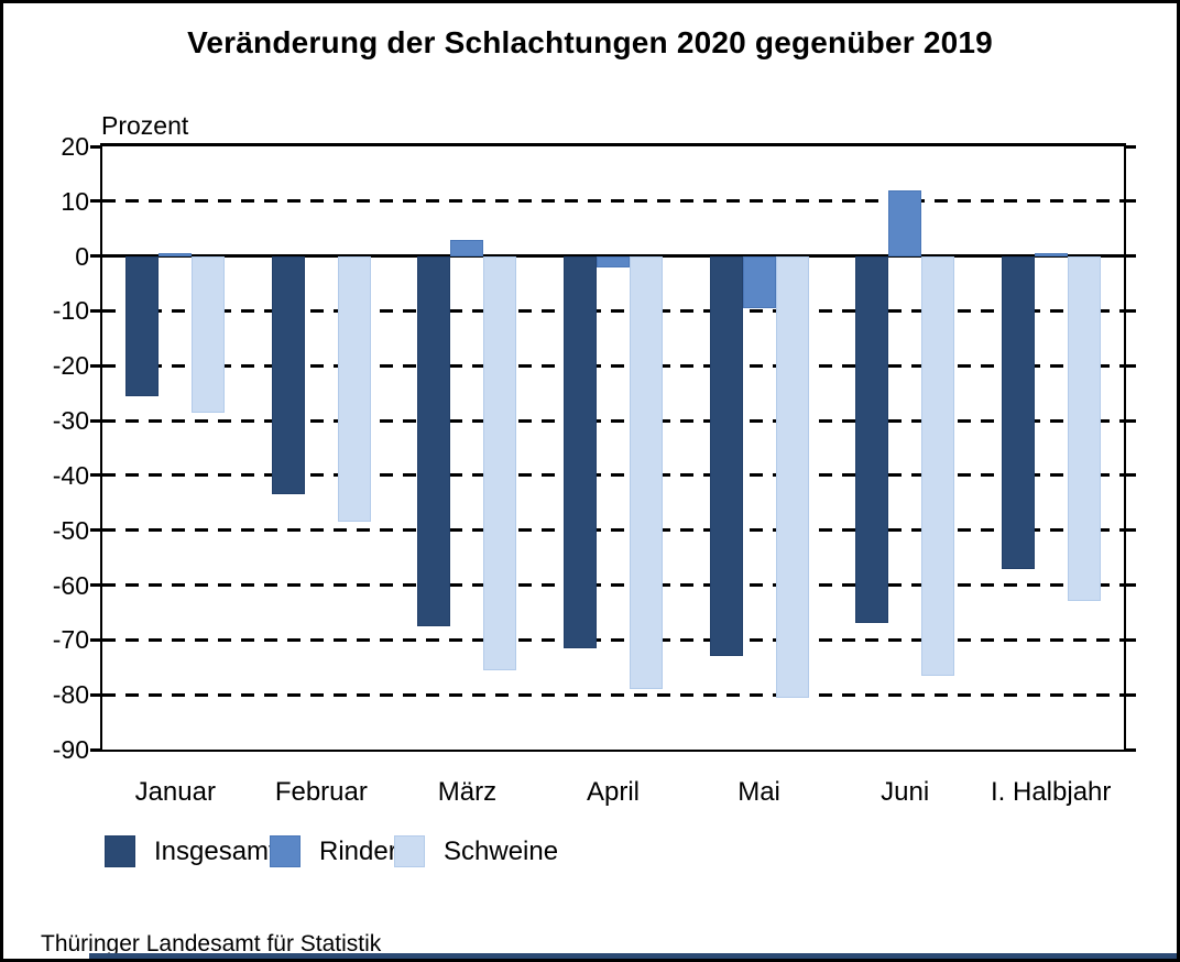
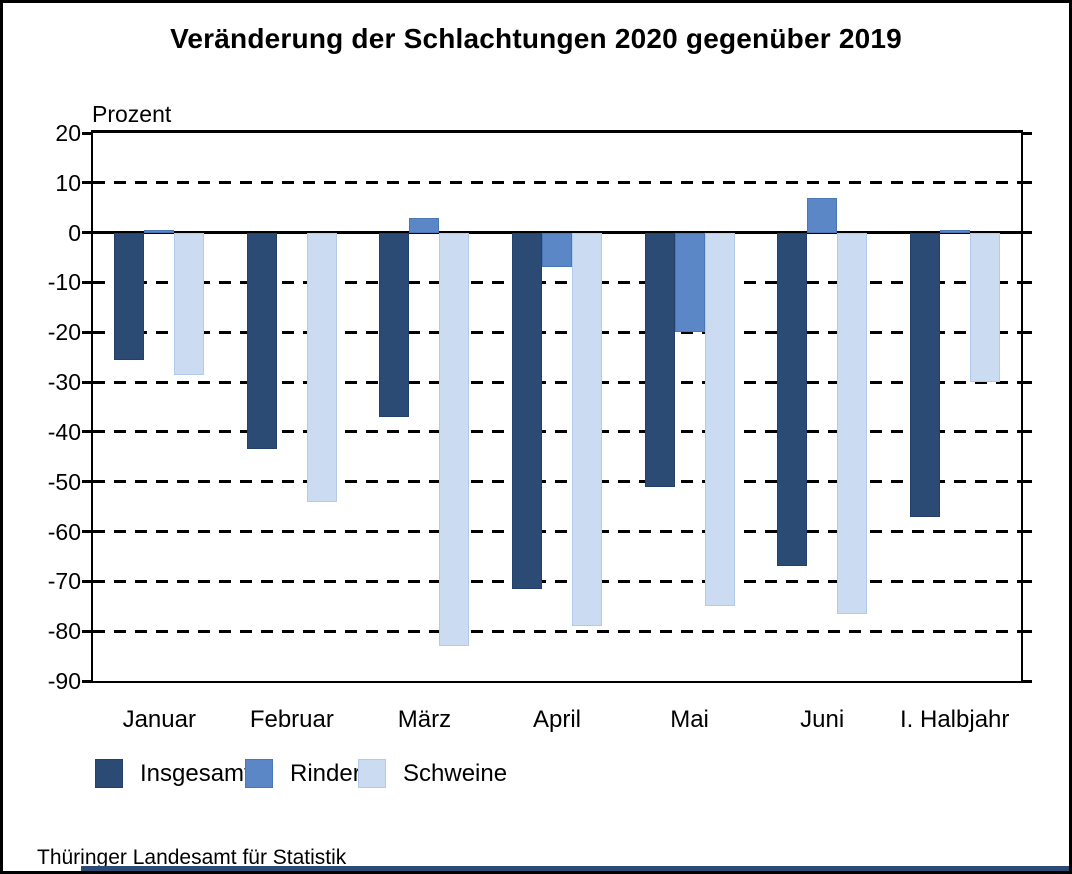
Schweine/Februar: -48 -> -54
Insgesamt/März: -68 -> -37
Schweine/März: -76 -> -83
Rinder/April: -2 -> -7
Insgesamt/Mai: -73 -> -51
Rinder/Mai: -10 -> -20
Schweine/Mai: -80 -> -75
Rinder/Juni: 12 -> 7
Schweine/I. Halbjahr: -63 -> -30
